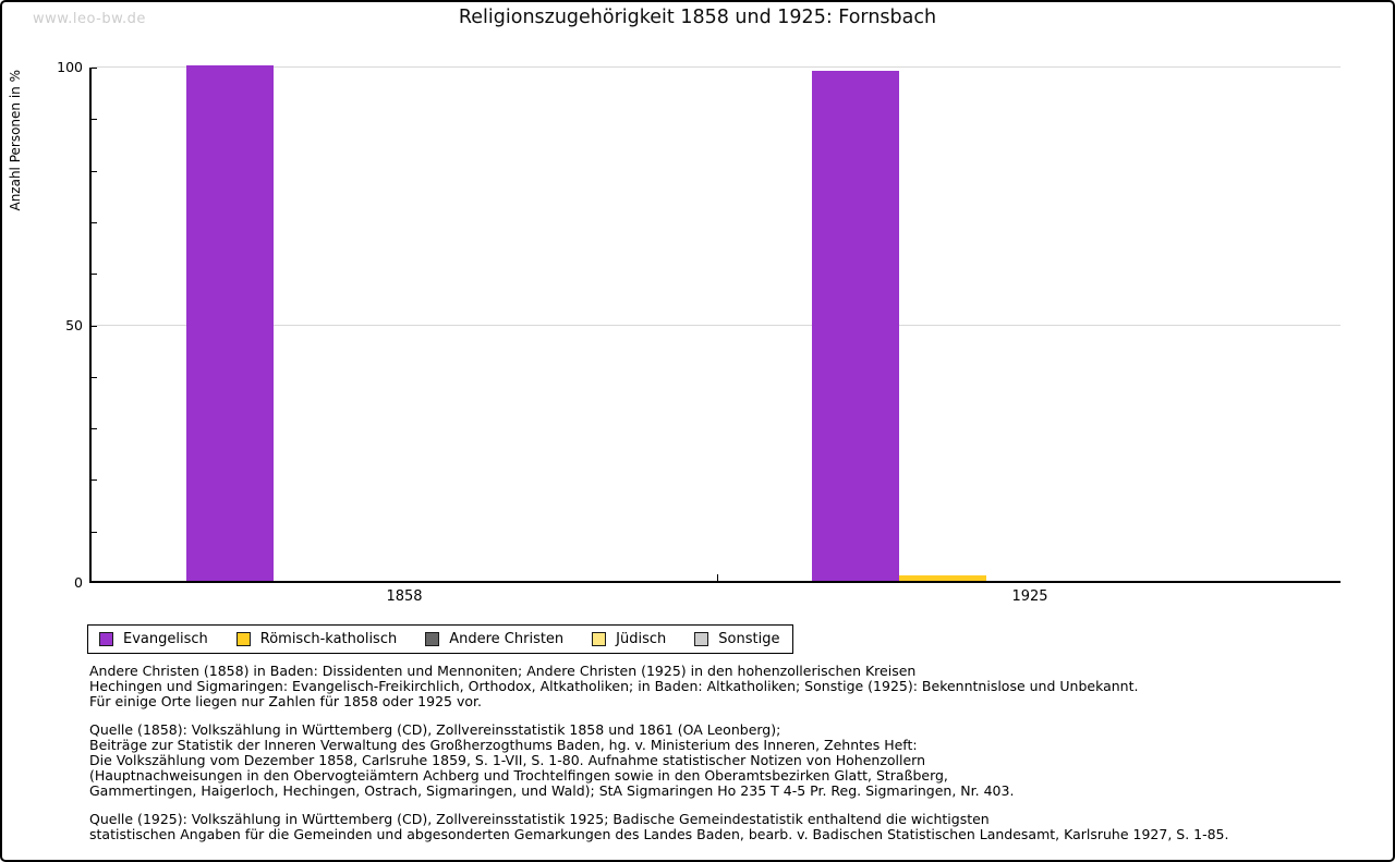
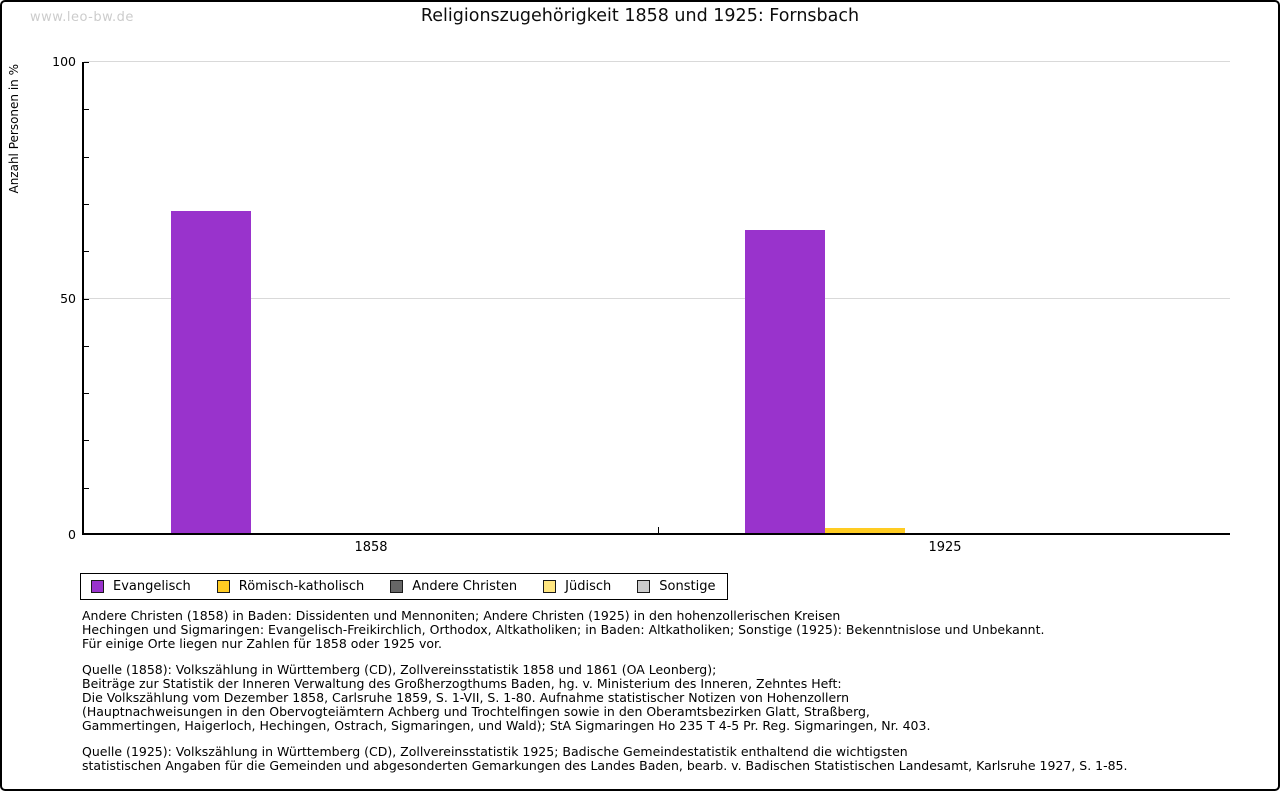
Evangelisch/1858: 100 -> 68
Evangelisch/1925: 99 -> 64
